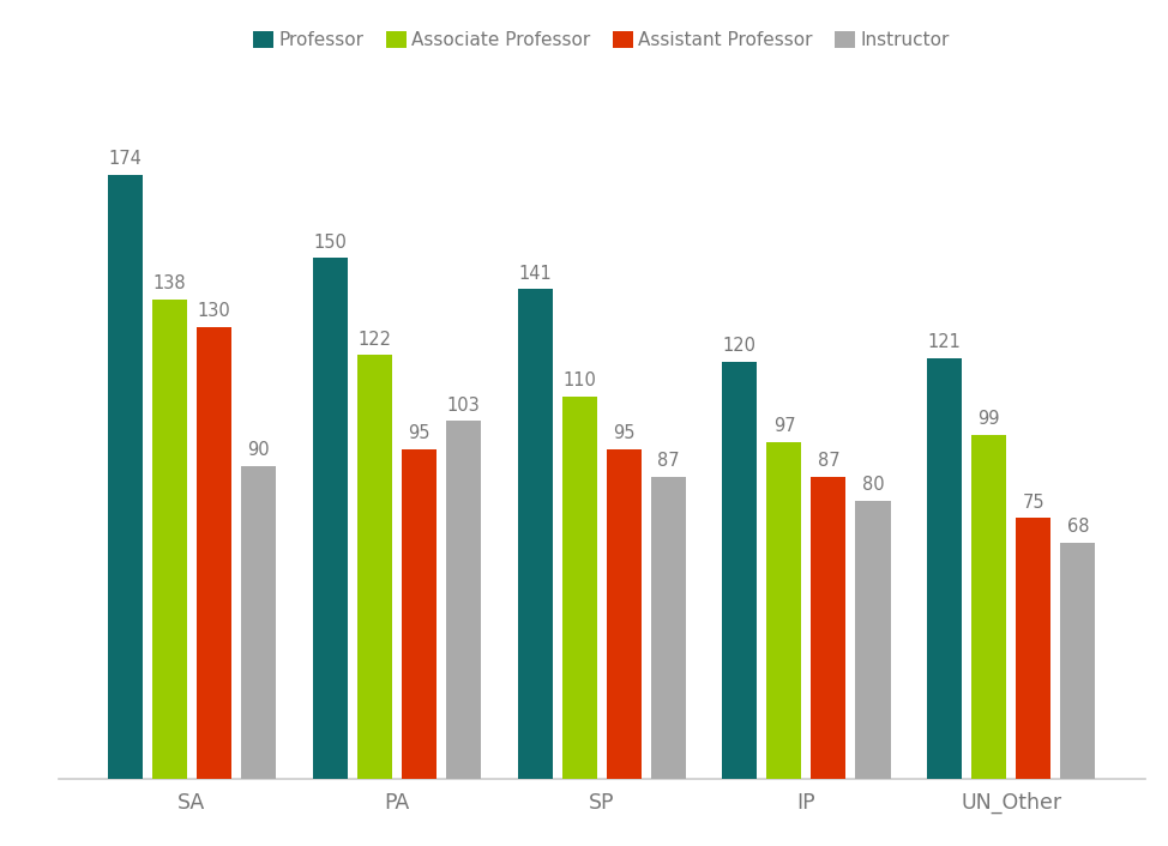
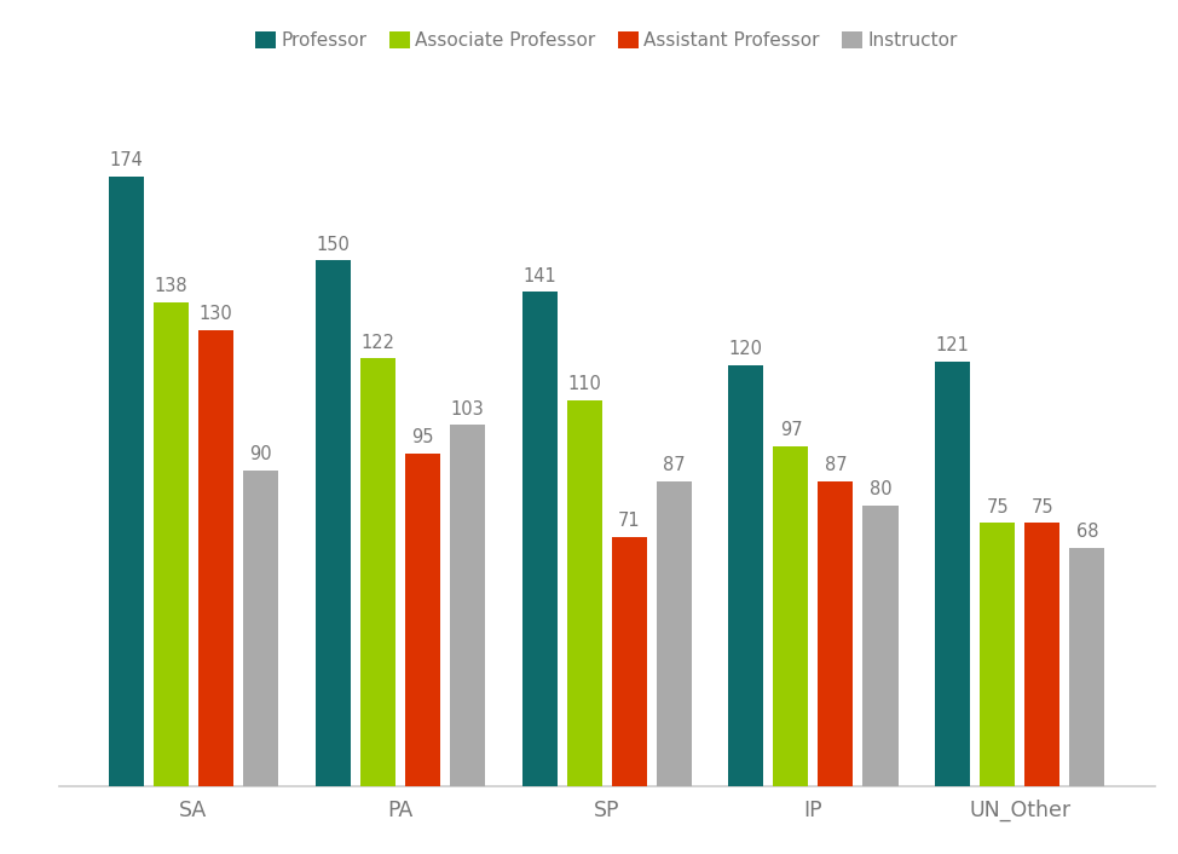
Assistant Professor/SP: 95 -> 71
Associate Professor/UN_Other: 99 -> 75
